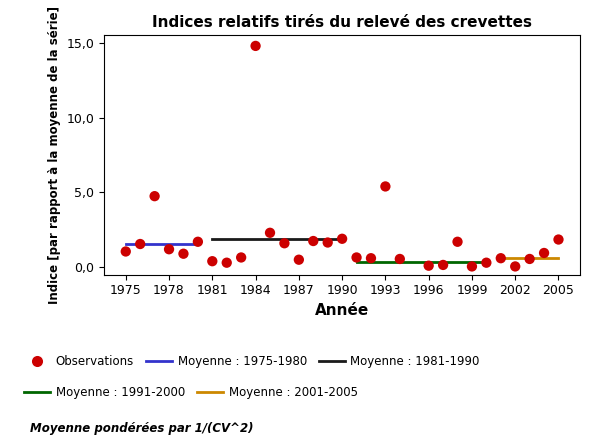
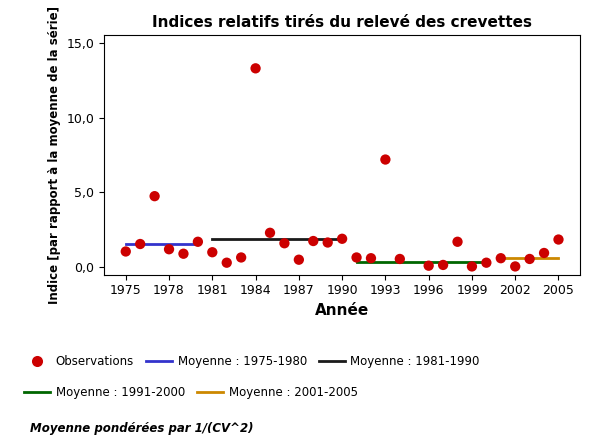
1981: 0,4 -> 1,0
1984: 14,8 -> 13,3
1993: 5,4 -> 7,2
